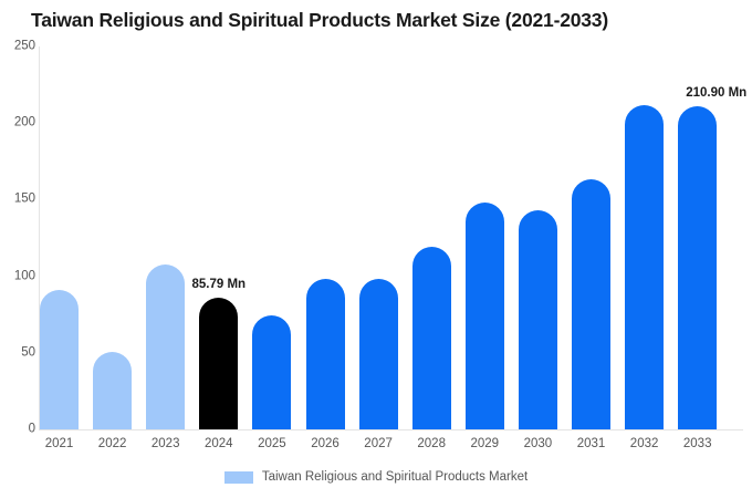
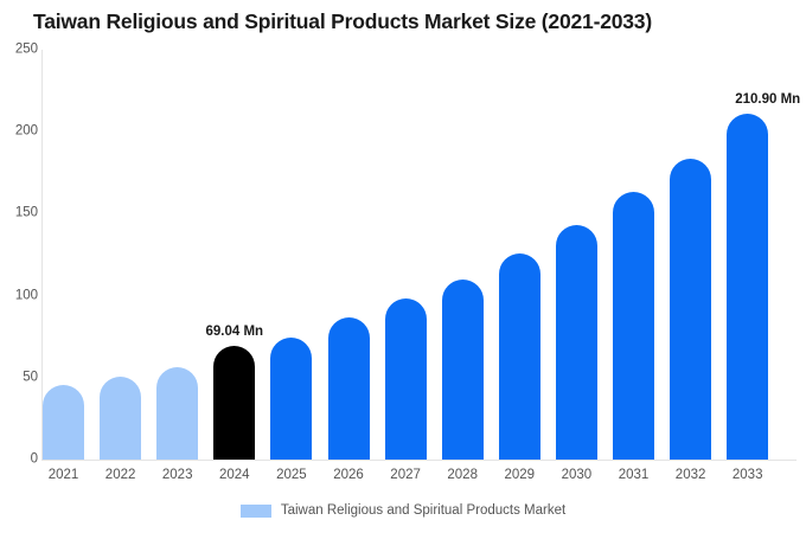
2021: 91 -> 46
2023: 108 -> 56
2024: 85.79 -> 69.04
2026: 98 -> 87
2028: 119 -> 110
2029: 148 -> 126
2032: 212 -> 184
